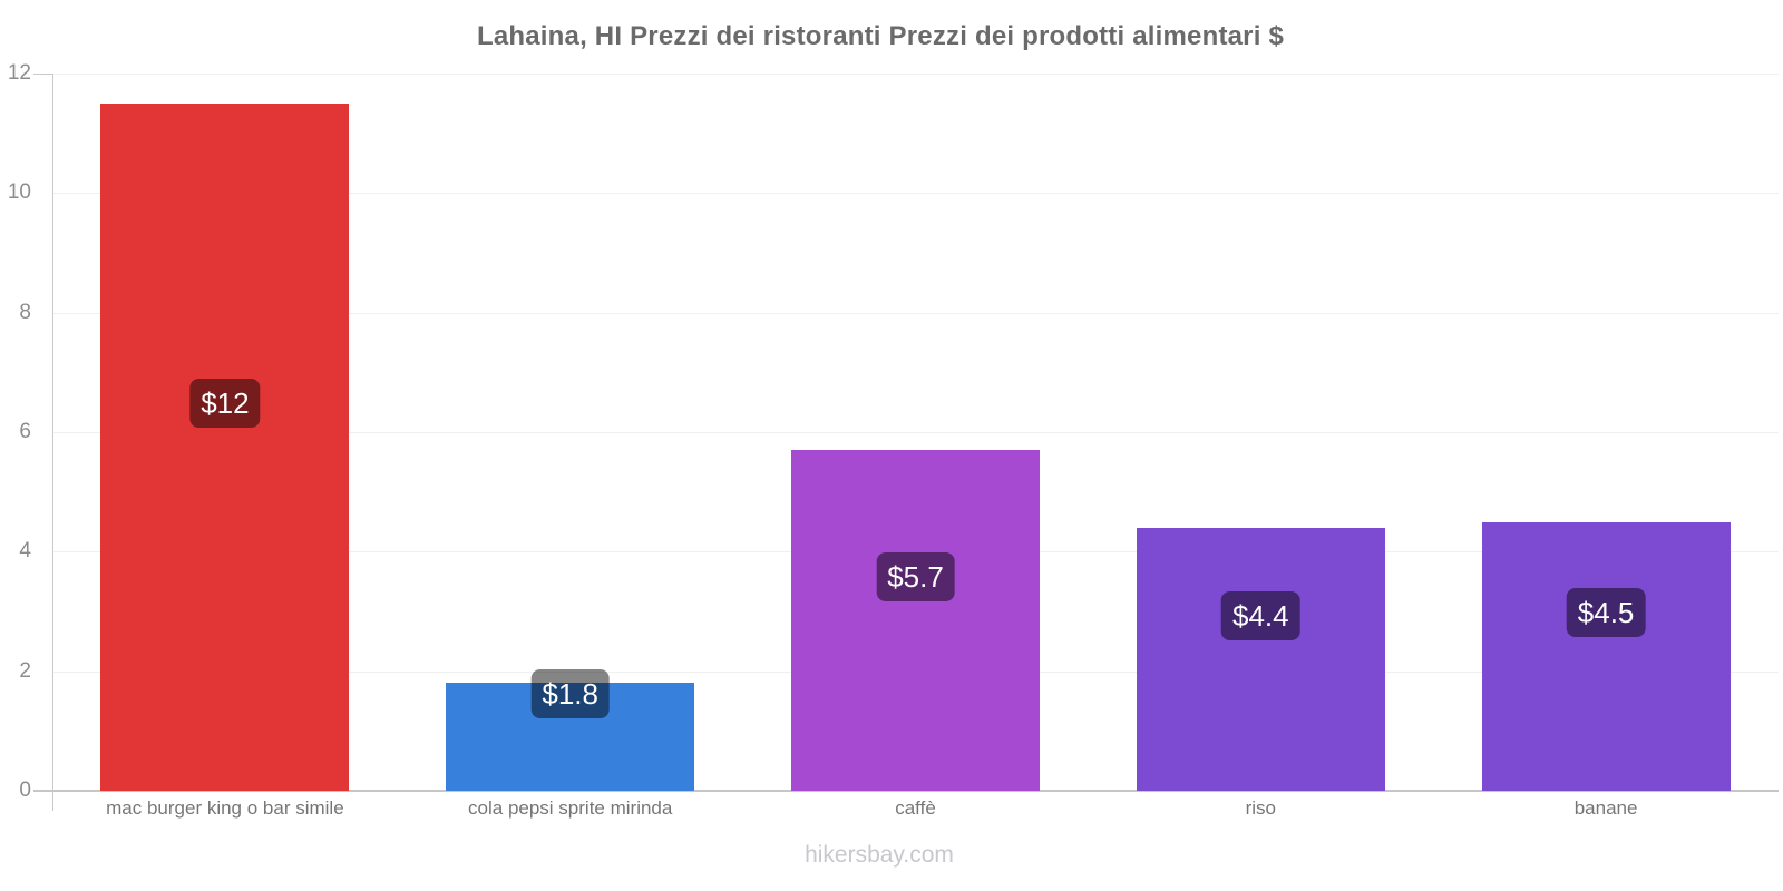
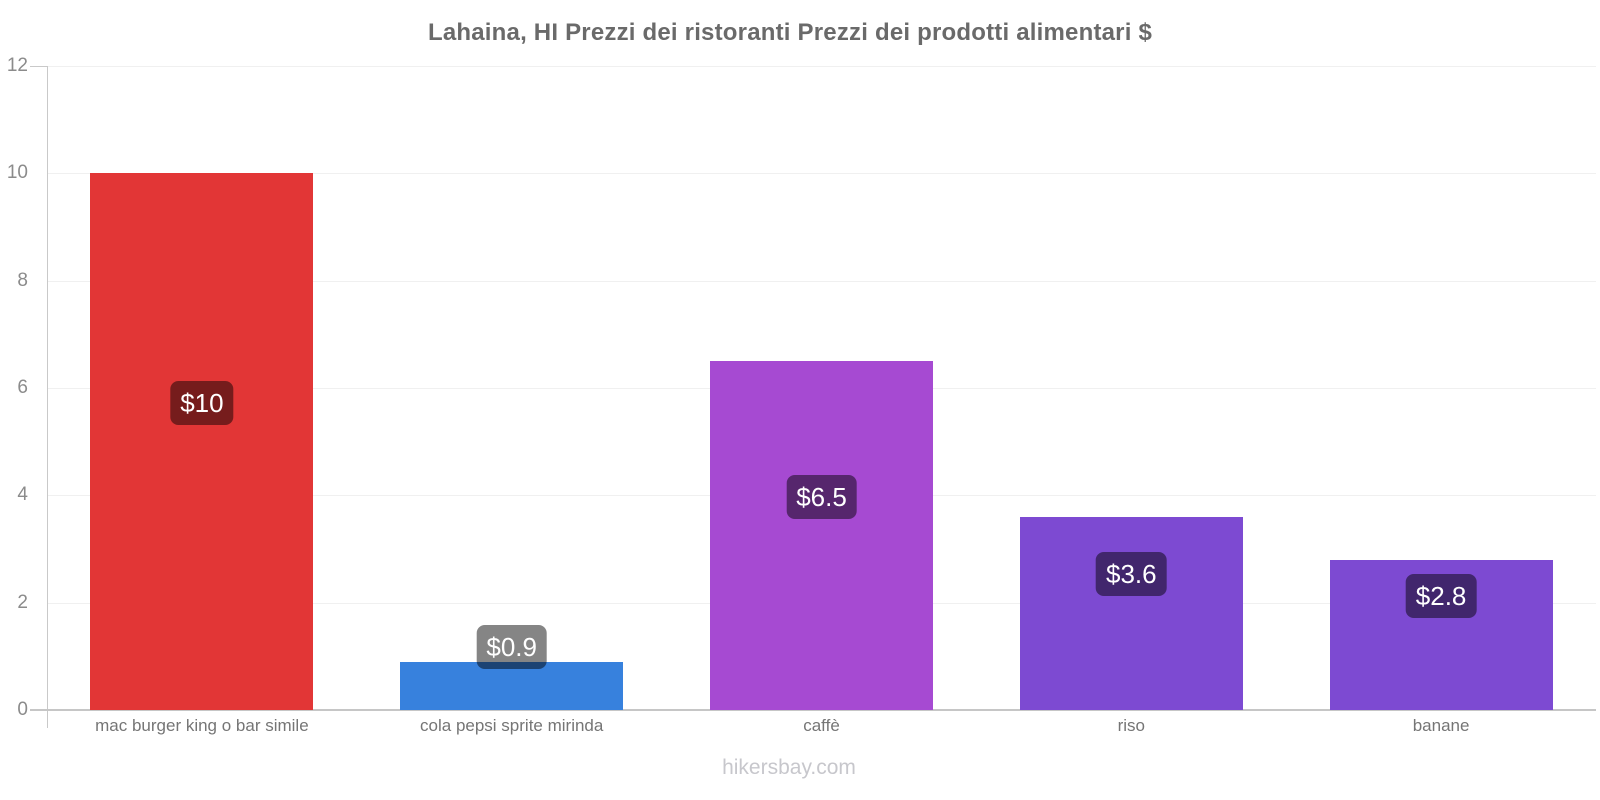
mac burger king o bar simile: $12 -> $10
cola pepsi sprite mirinda: $1.8 -> $0.9
caffè: $5.7 -> $6.5
riso: $4.4 -> $3.6
banane: $4.5 -> $2.8
